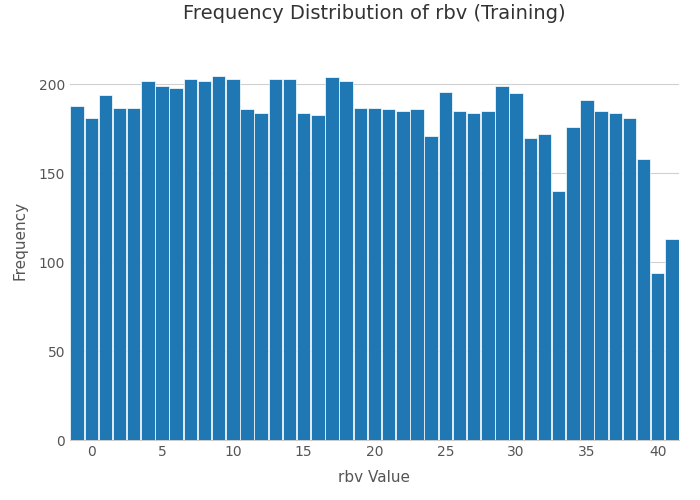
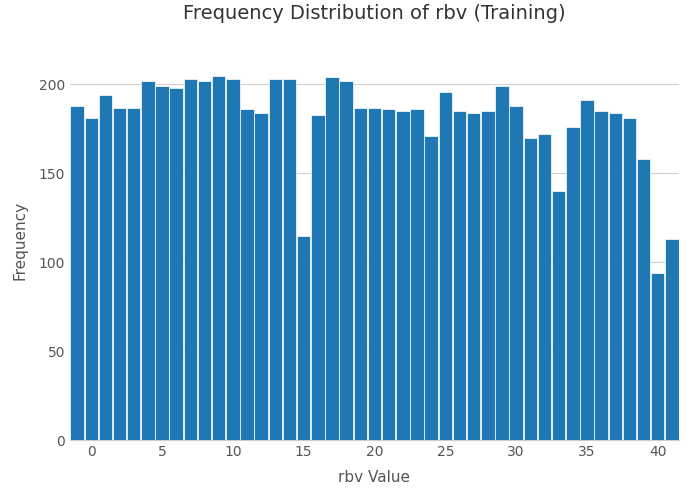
15: 184 -> 115
30: 195 -> 188
